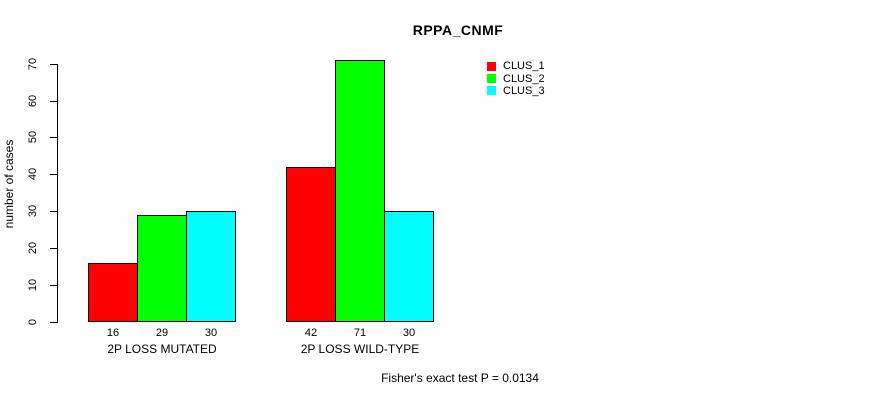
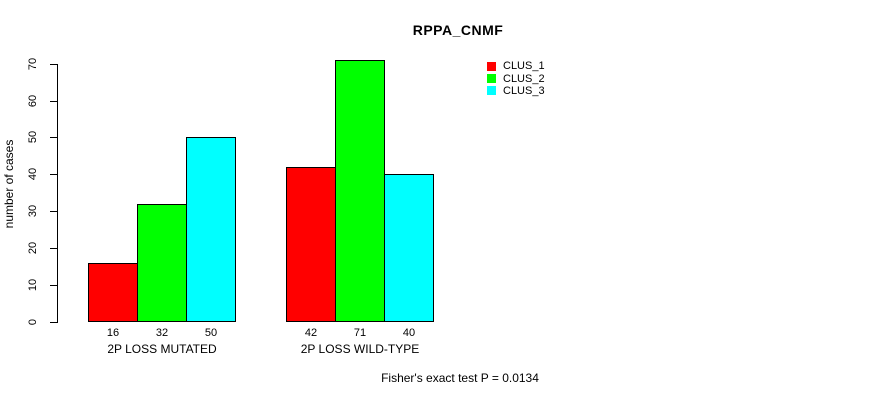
CLUS_2/2P LOSS MUTATED: 29 -> 32
CLUS_3/2P LOSS MUTATED: 30 -> 50
CLUS_3/2P LOSS WILD-TYPE: 30 -> 40
